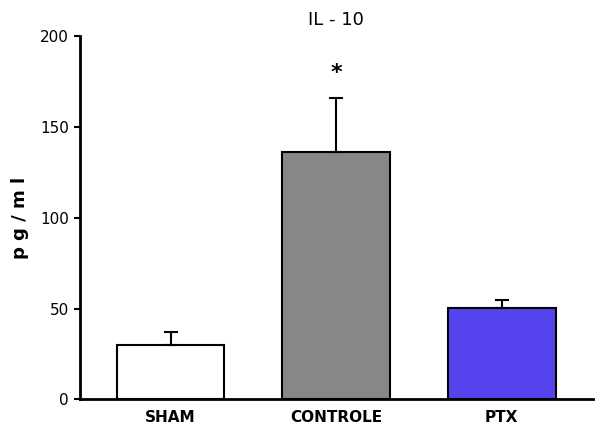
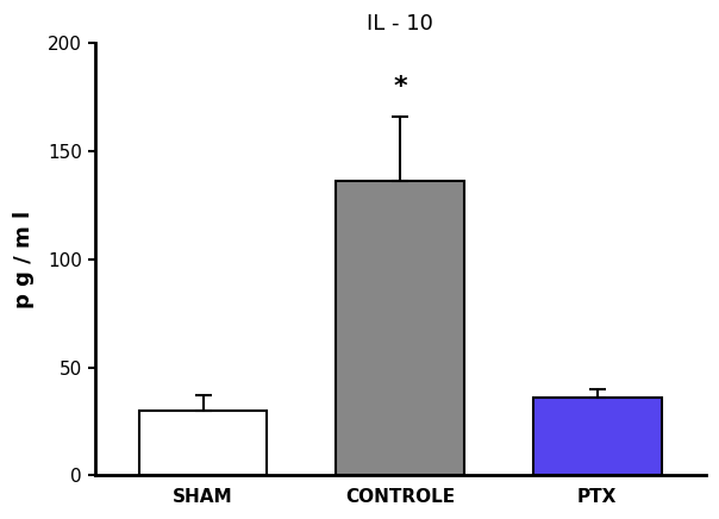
PTX: 50 -> 36
